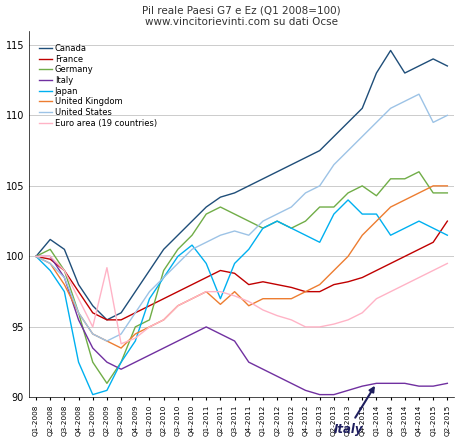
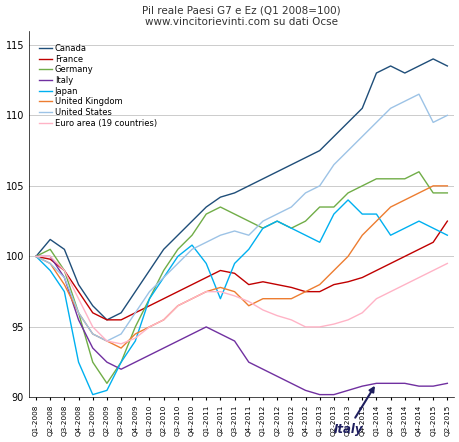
Euro area (19 countries)/Q2-2009: 99.2 -> 94.0
Germany/Q1-2010: 95.5 -> 97.0
United Kingdom/Q2-2011: 96.6 -> 97.8
Germany/Q1-2014: 104.3 -> 105.5
Canada/Q2-2014: 114.6 -> 113.5
